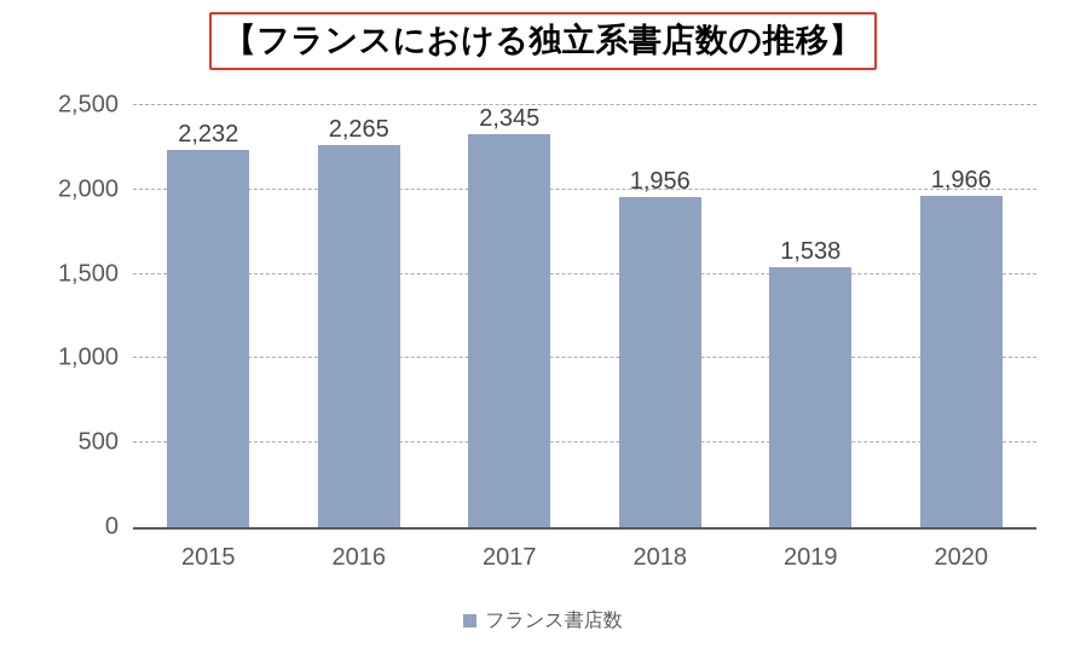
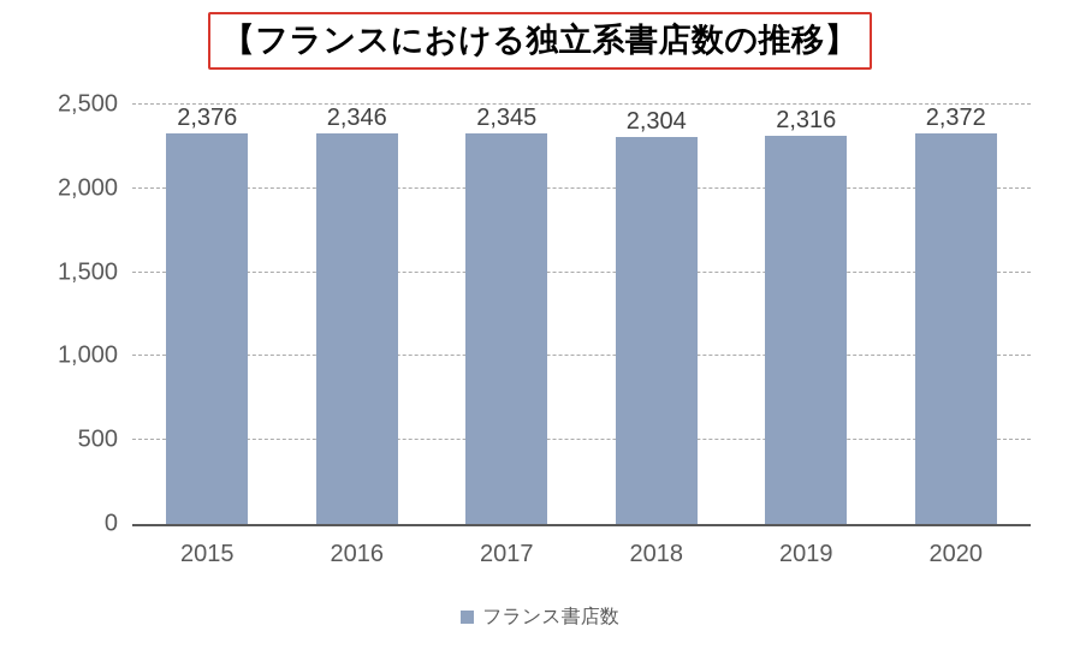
2015: 2,232 -> 2,376
2016: 2,265 -> 2,346
2018: 1,956 -> 2,304
2019: 1,538 -> 2,316
2020: 1,966 -> 2,372
